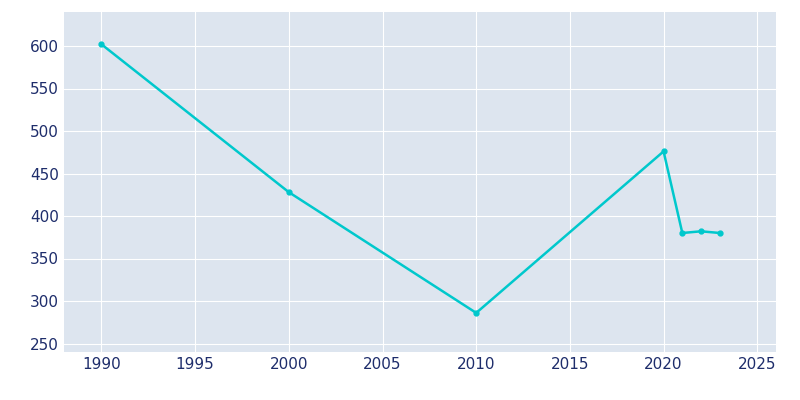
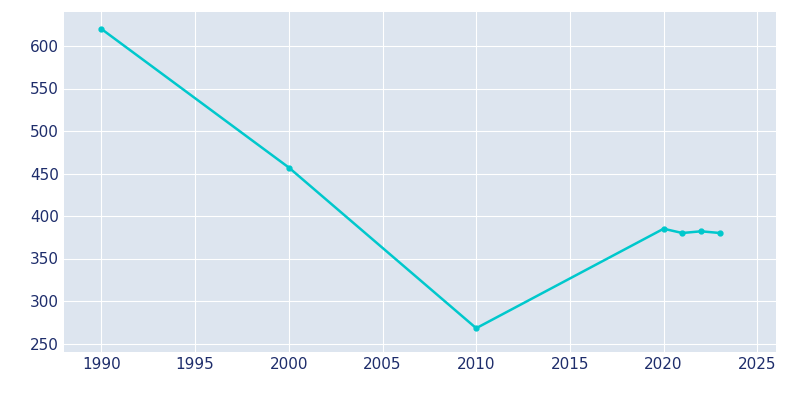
1990: 602 -> 620
2000: 428 -> 457
2010: 286 -> 268
2020: 476 -> 385
